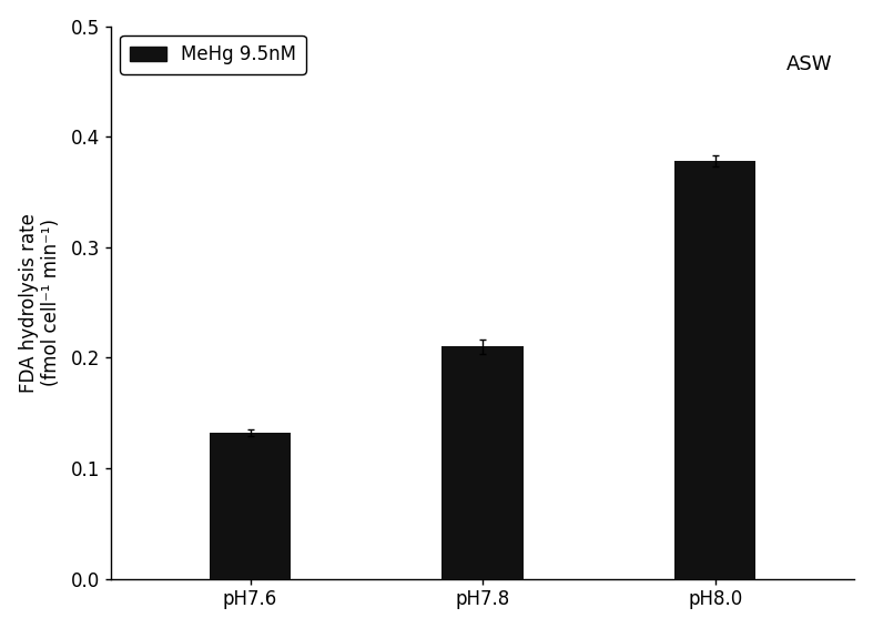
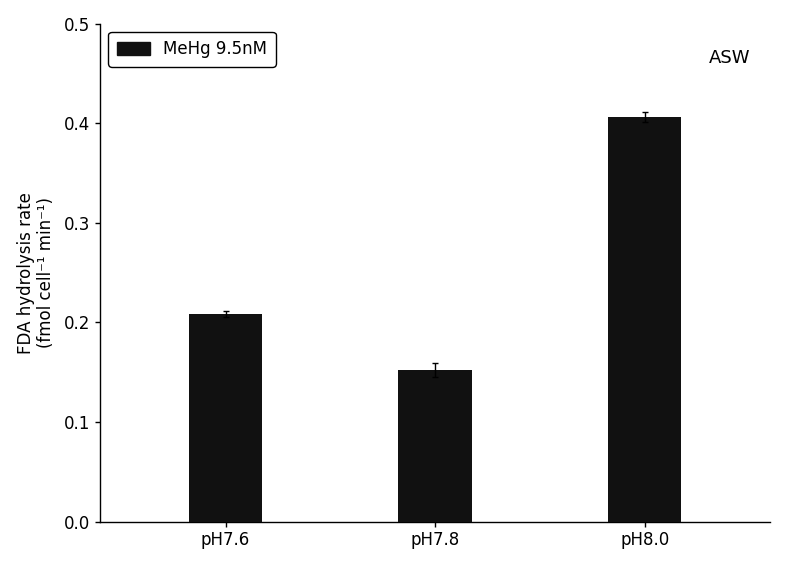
pH7.6: 0.132 -> 0.208
pH7.8: 0.210 -> 0.152
pH8.0: 0.378 -> 0.406
